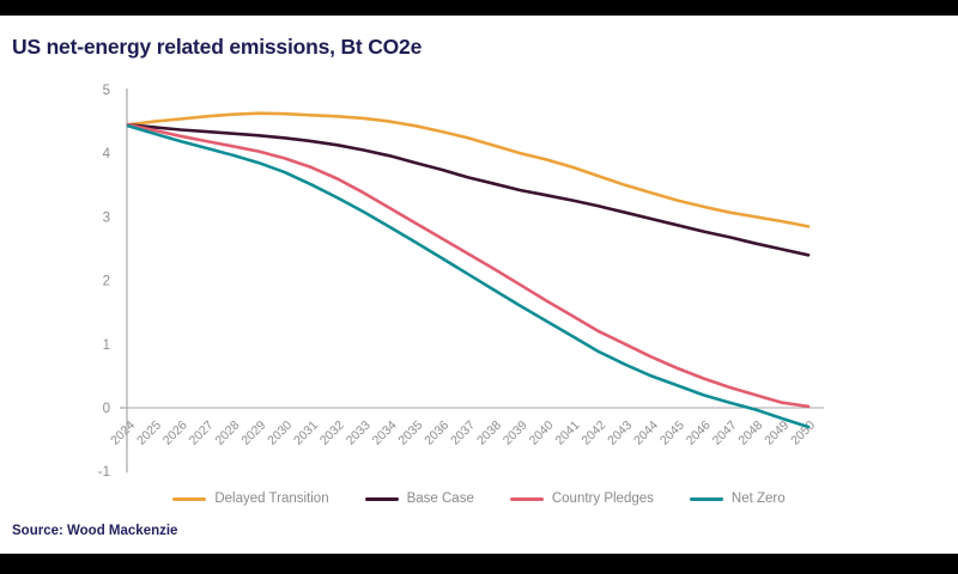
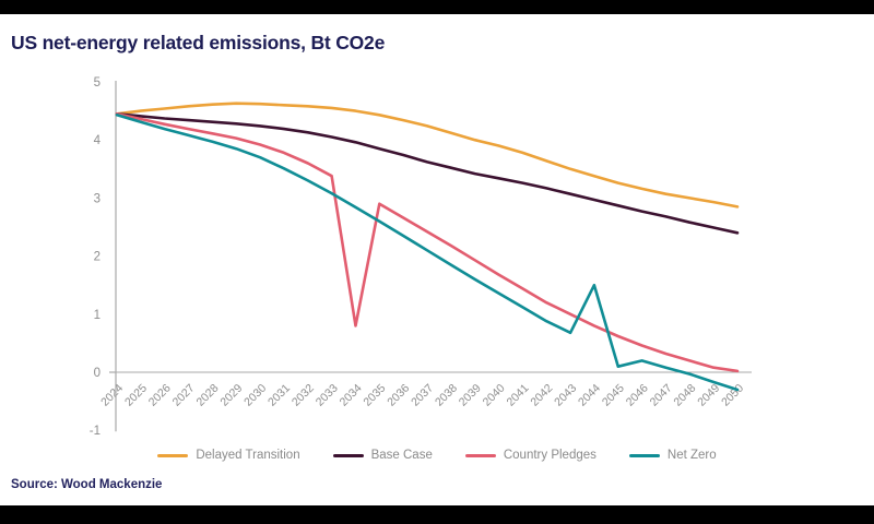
Country Pledges/2034: 3.1 -> 0.8
Net Zero/2044: 0.5 -> 1.5
Net Zero/2045: 0.3 -> 0.1
